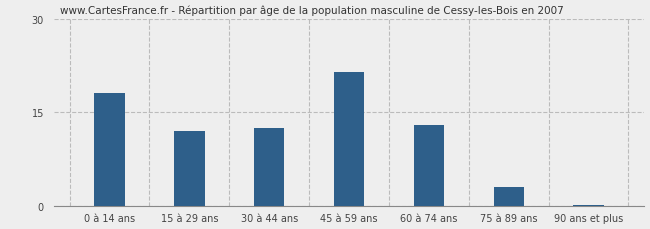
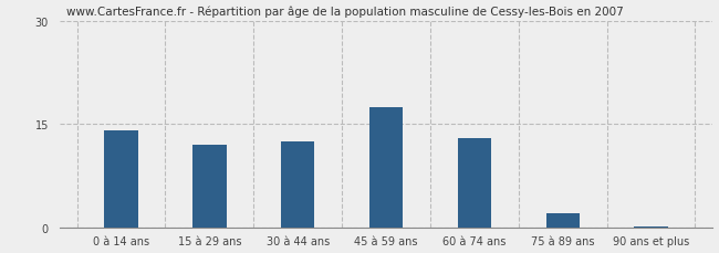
0 à 14 ans: 18.0 -> 14.0
45 à 59 ans: 21.4 -> 17.5
75 à 89 ans: 3.0 -> 2.0
